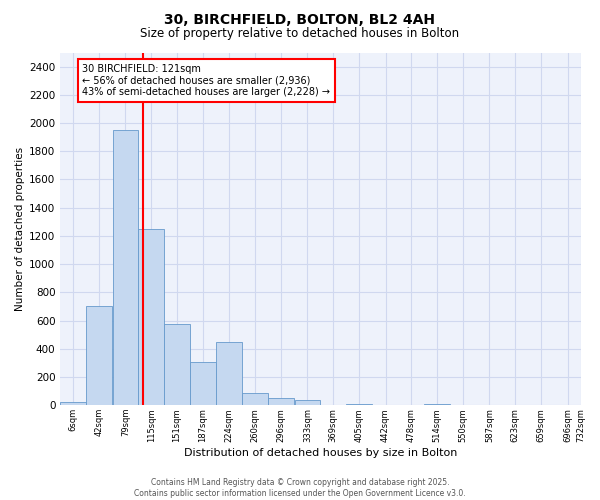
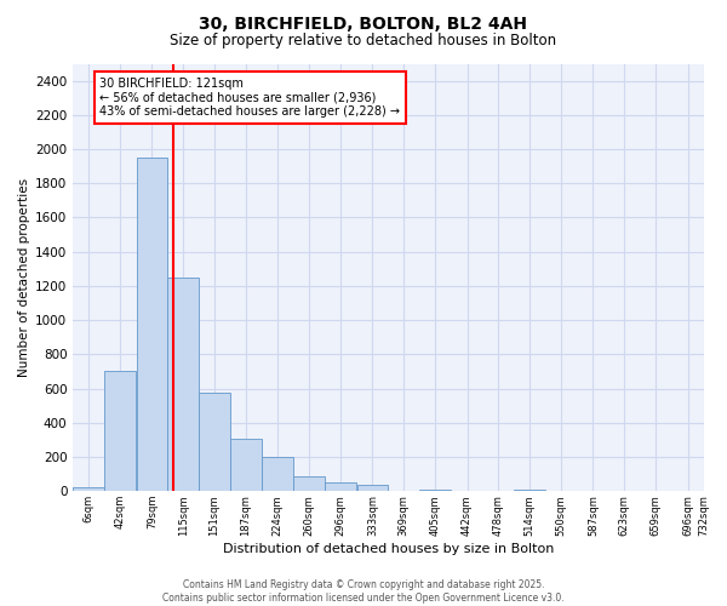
224sqm: 450 -> 200
